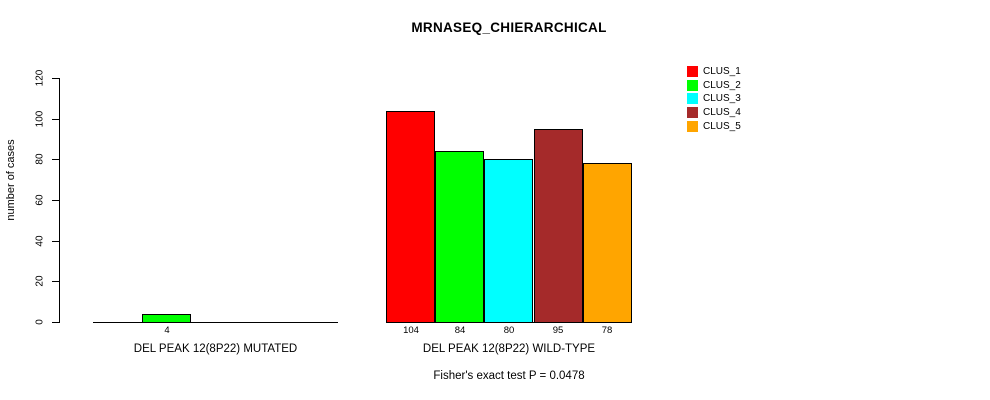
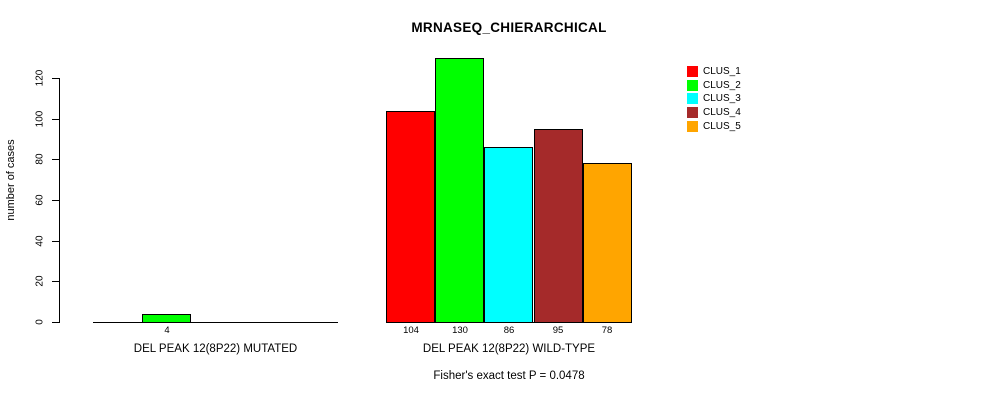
CLUS_2/DEL PEAK 12(8P22) WILD-TYPE: 84 -> 130
CLUS_3/DEL PEAK 12(8P22) WILD-TYPE: 80 -> 86
